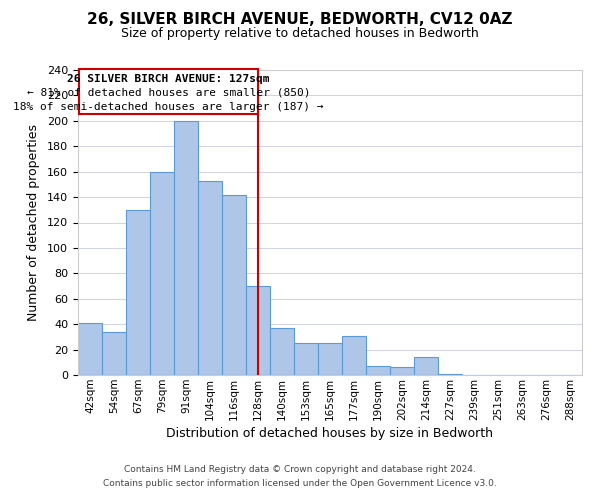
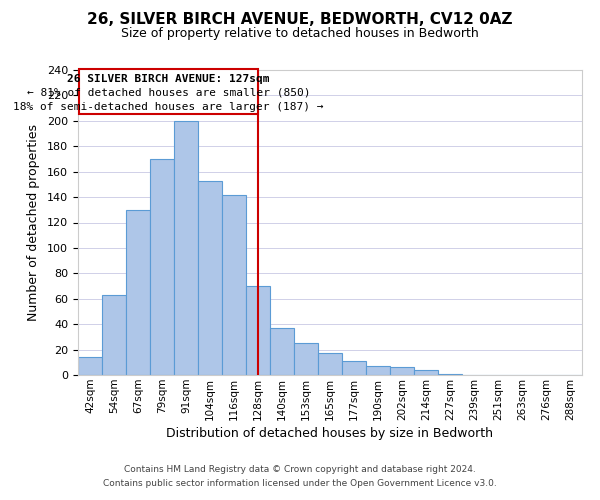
42sqm: 41 -> 14
54sqm: 34 -> 63
79sqm: 160 -> 170
165sqm: 25 -> 17
177sqm: 31 -> 11
214sqm: 14 -> 4
